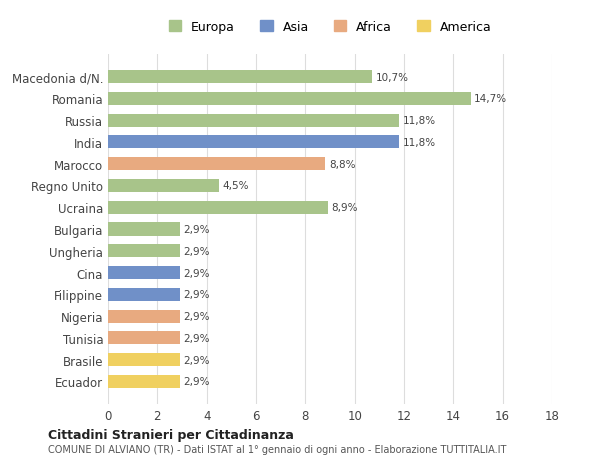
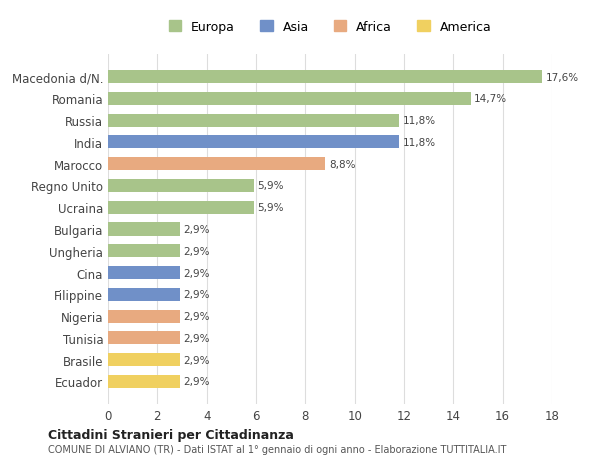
Macedonia d/N.: 10,7% -> 17,6%
Regno Unito: 4,5% -> 5,9%
Ucraina: 8,9% -> 5,9%
